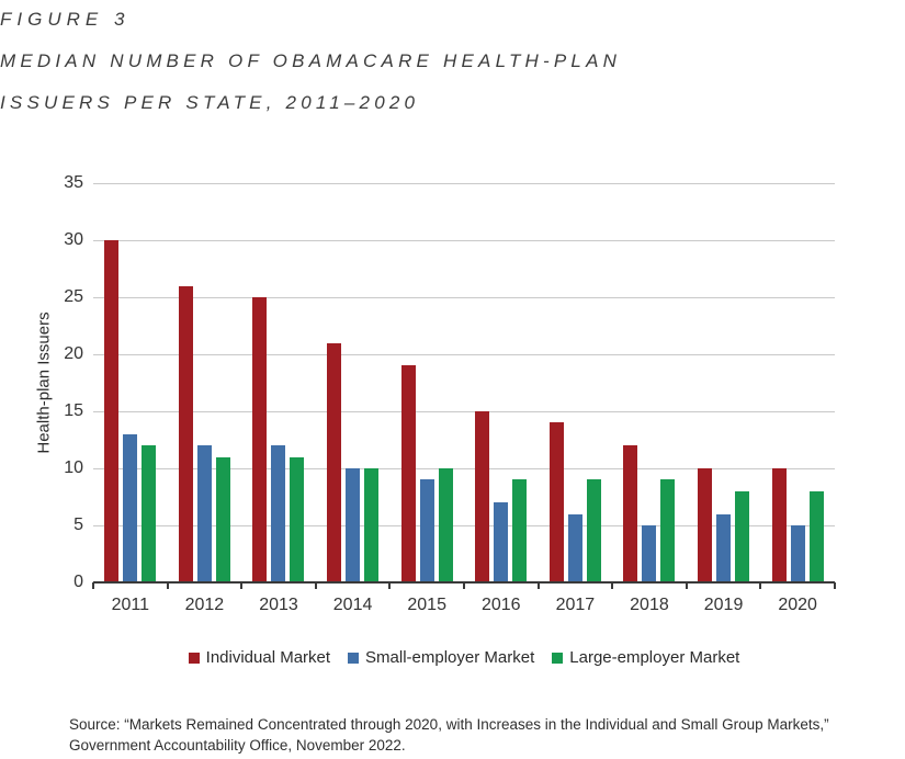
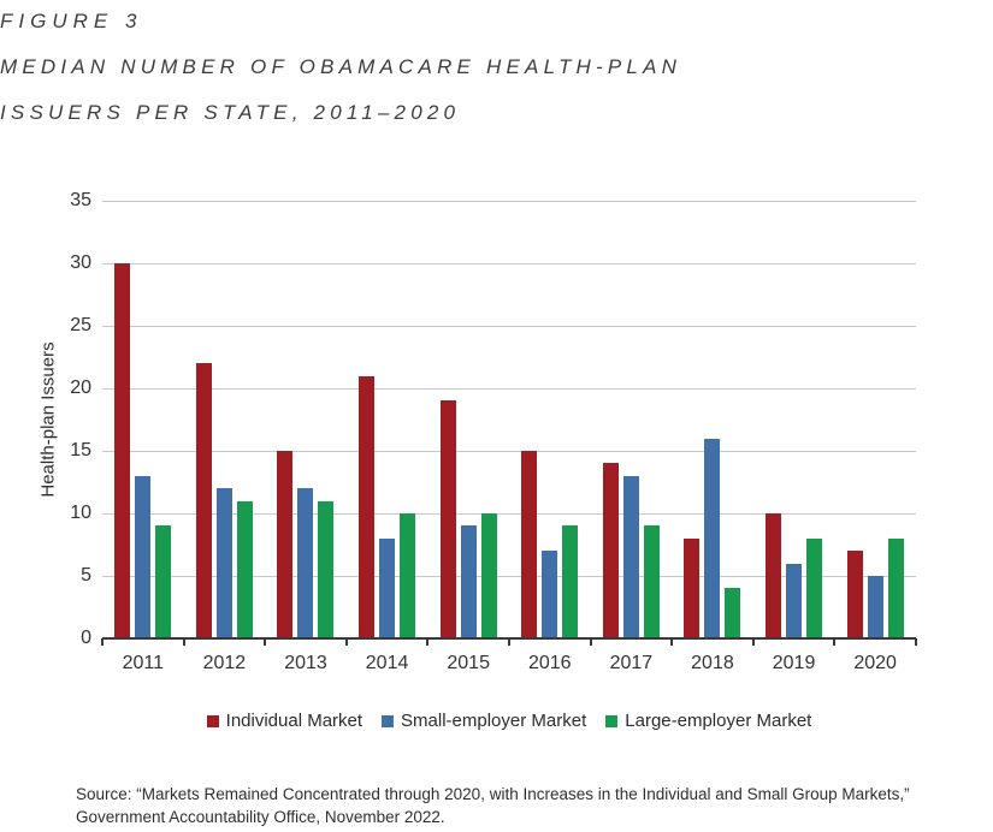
Large-employer Market/2011: 12 -> 9
Individual Market/2012: 26 -> 22
Individual Market/2013: 25 -> 15
Small-employer Market/2014: 10 -> 8
Small-employer Market/2017: 6 -> 13
Individual Market/2018: 12 -> 8
Small-employer Market/2018: 5 -> 16
Large-employer Market/2018: 9 -> 4
Individual Market/2020: 10 -> 7
